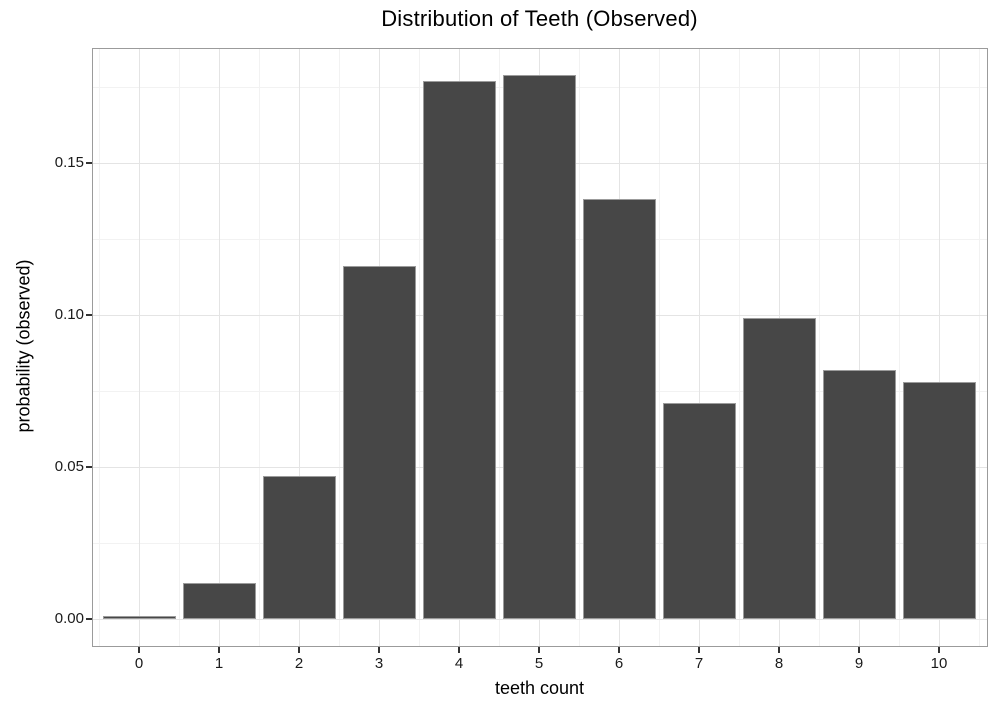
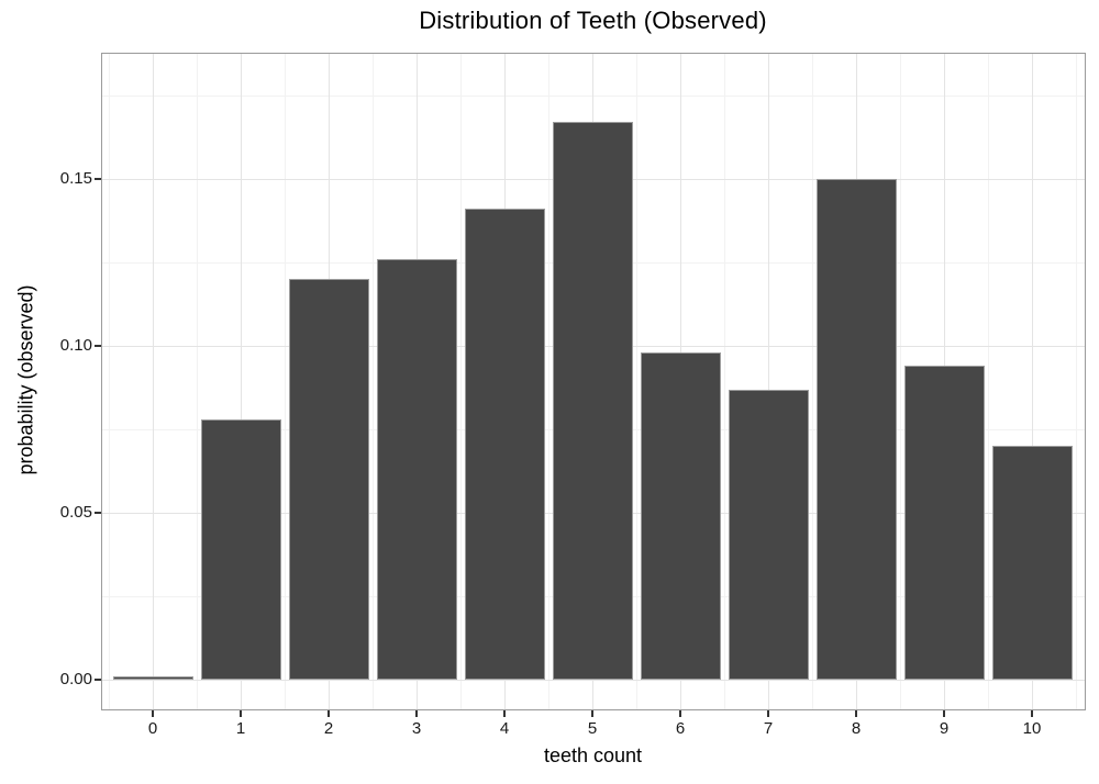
1: 0.012 -> 0.078
2: 0.047 -> 0.120
3: 0.116 -> 0.126
4: 0.177 -> 0.141
5: 0.179 -> 0.167
6: 0.138 -> 0.098
7: 0.071 -> 0.087
8: 0.099 -> 0.150
9: 0.082 -> 0.094
10: 0.078 -> 0.070
